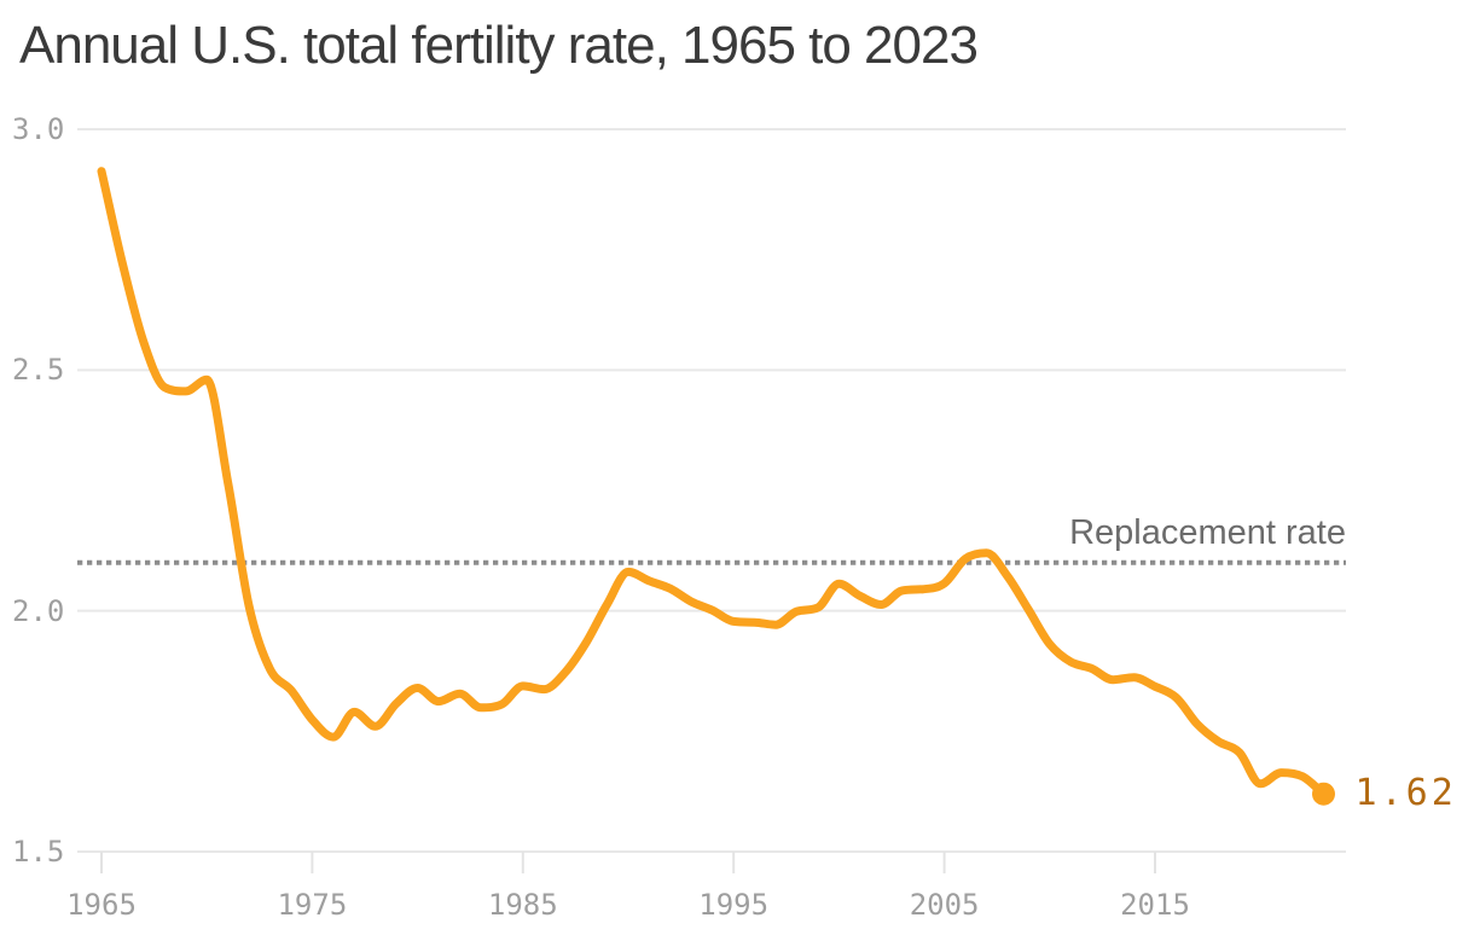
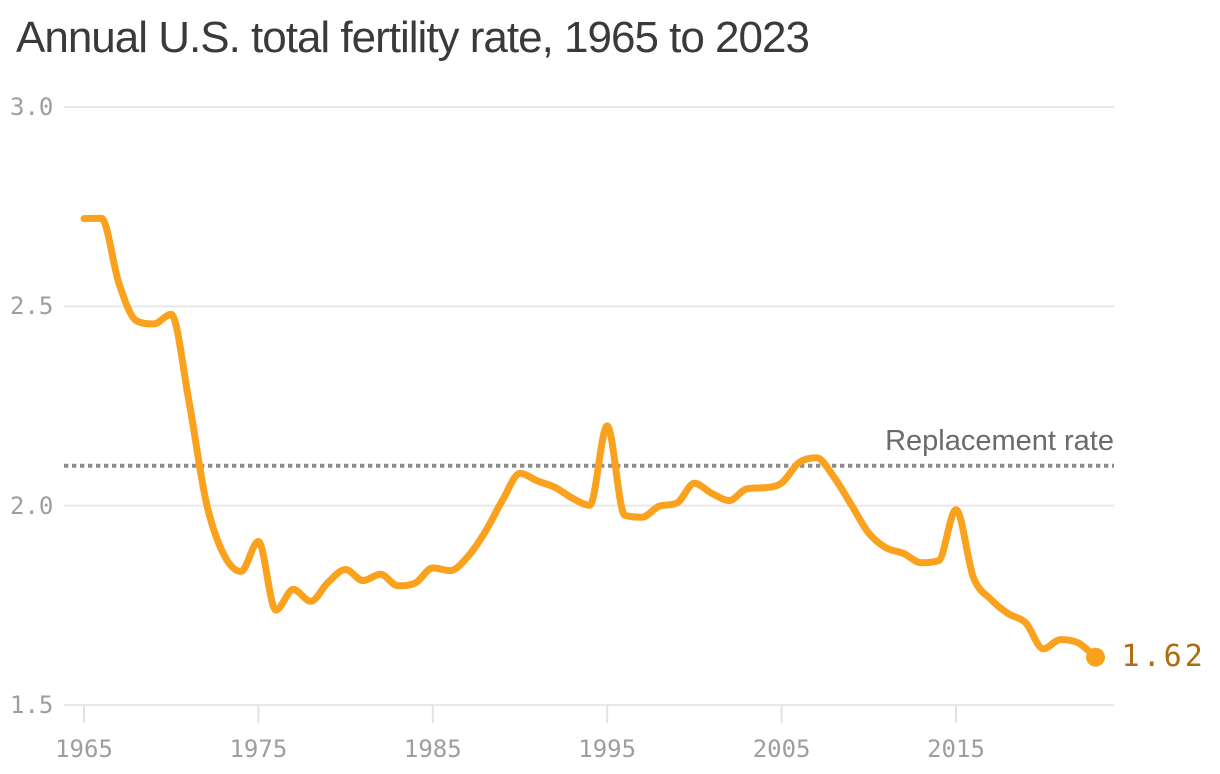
1965: 2.91 -> 2.72
1975: 1.77 -> 1.91
1995: 1.98 -> 2.20
2015: 1.84 -> 1.99
